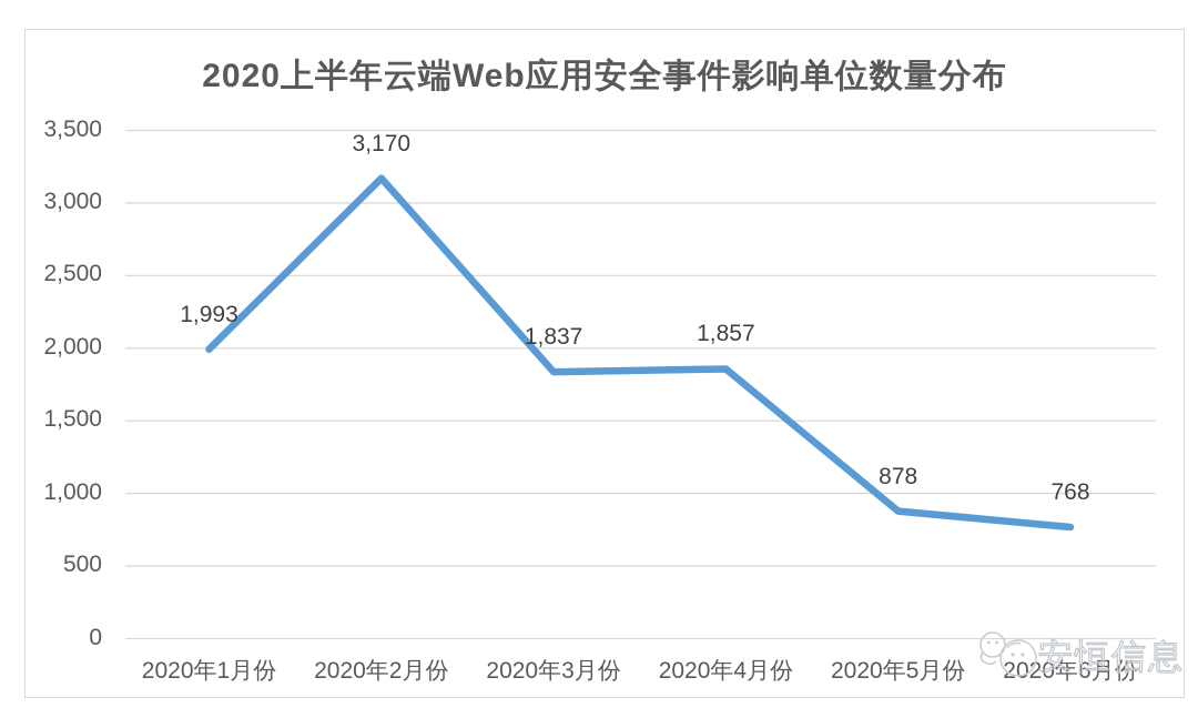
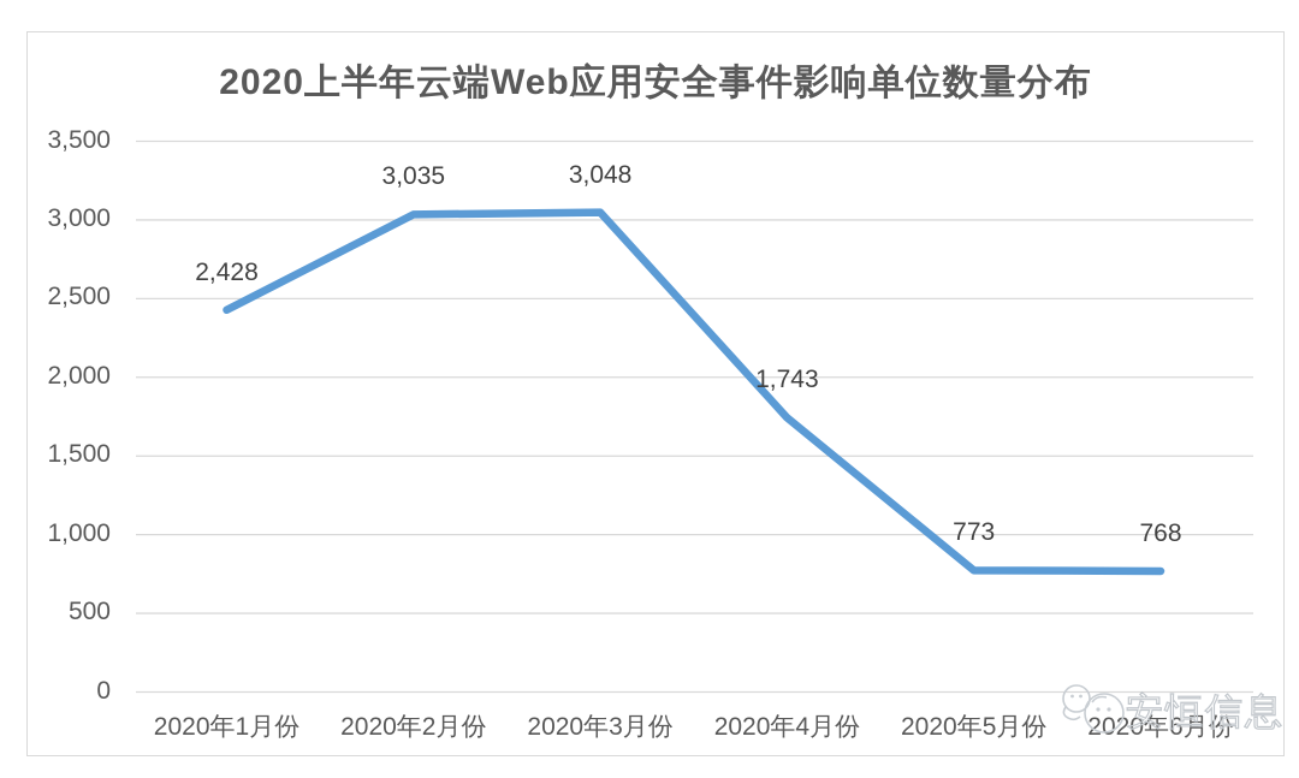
2020年1月份: 1,993 -> 2,428
2020年2月份: 3,170 -> 3,035
2020年3月份: 1,837 -> 3,048
2020年4月份: 1,857 -> 1,743
2020年5月份: 878 -> 773
